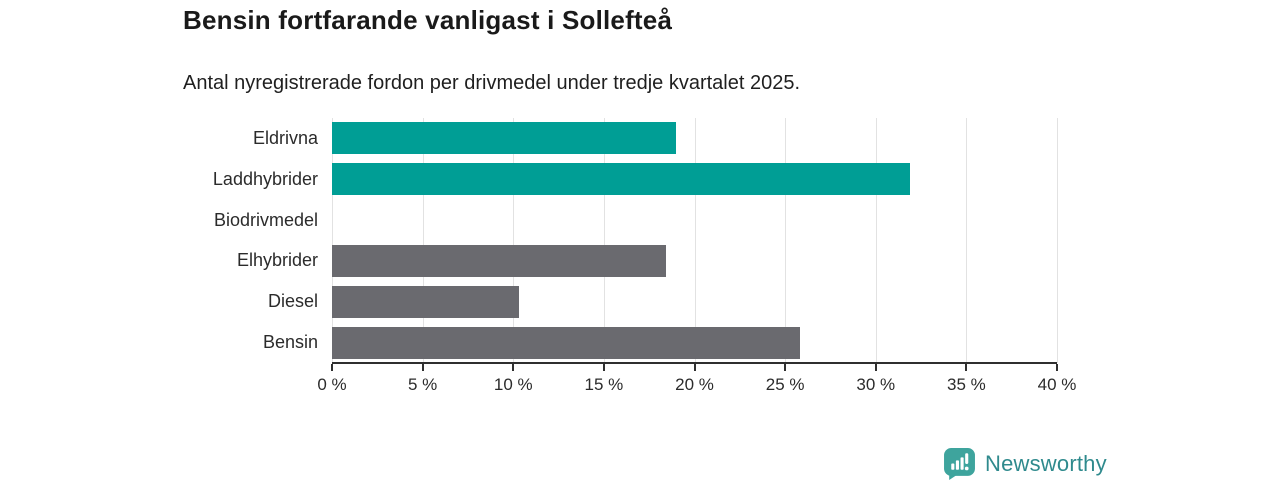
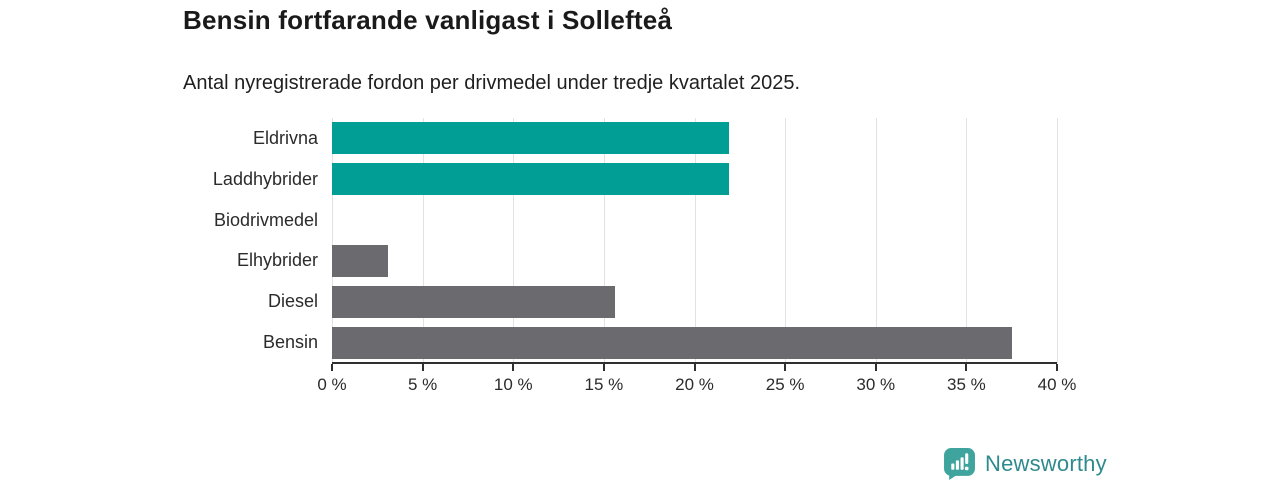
Eldrivna: 19.0% -> 21.9%
Laddhybrider: 31.9% -> 21.9%
Elhybrider: 18.4% -> 3.1%
Diesel: 10.3% -> 15.6%
Bensin: 25.8% -> 37.5%
